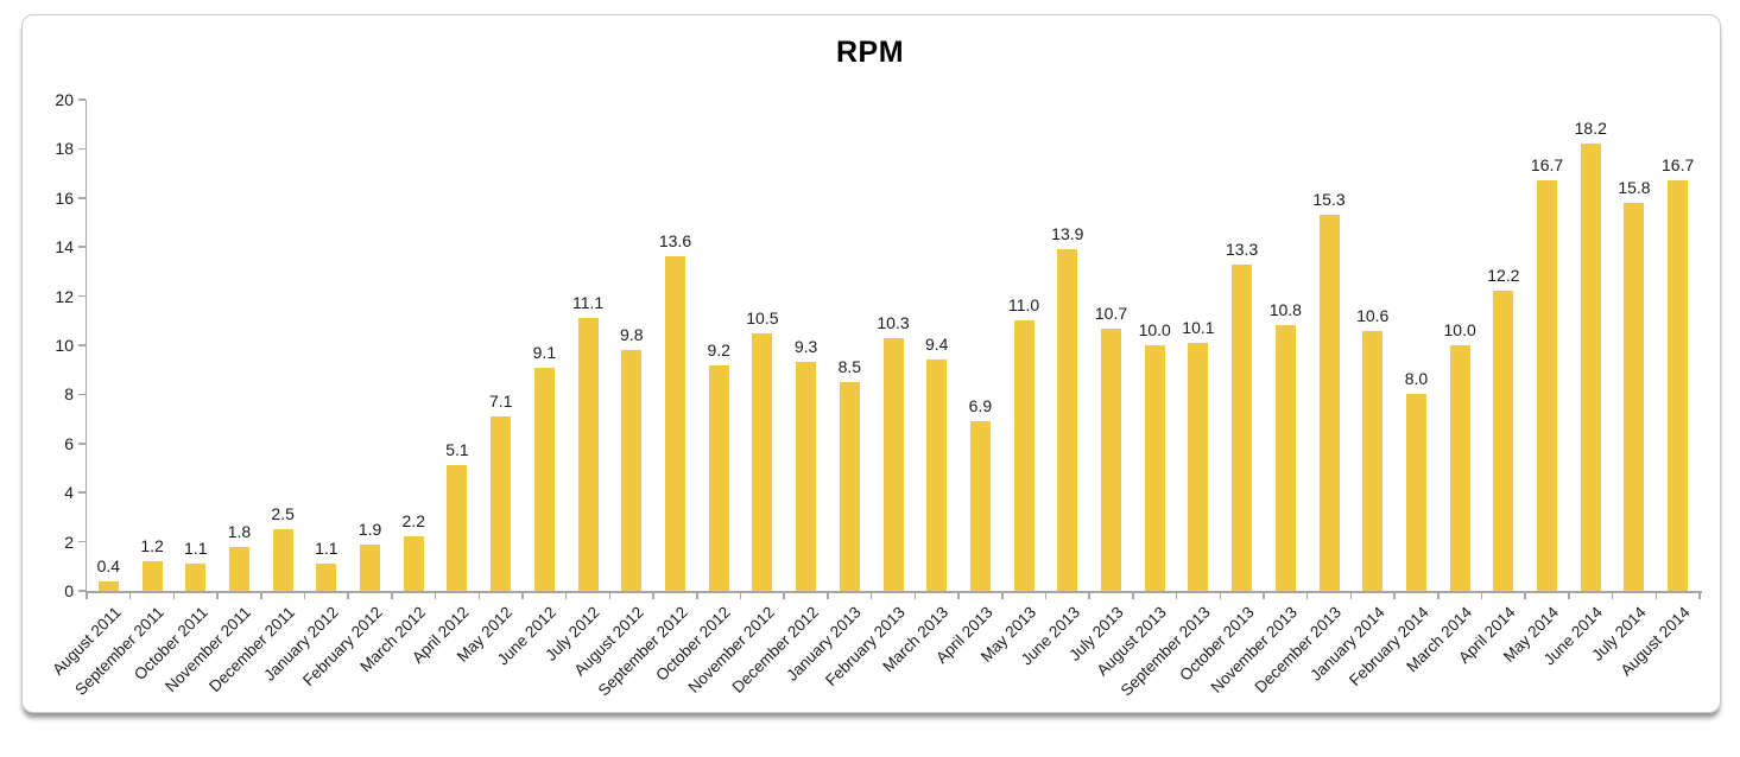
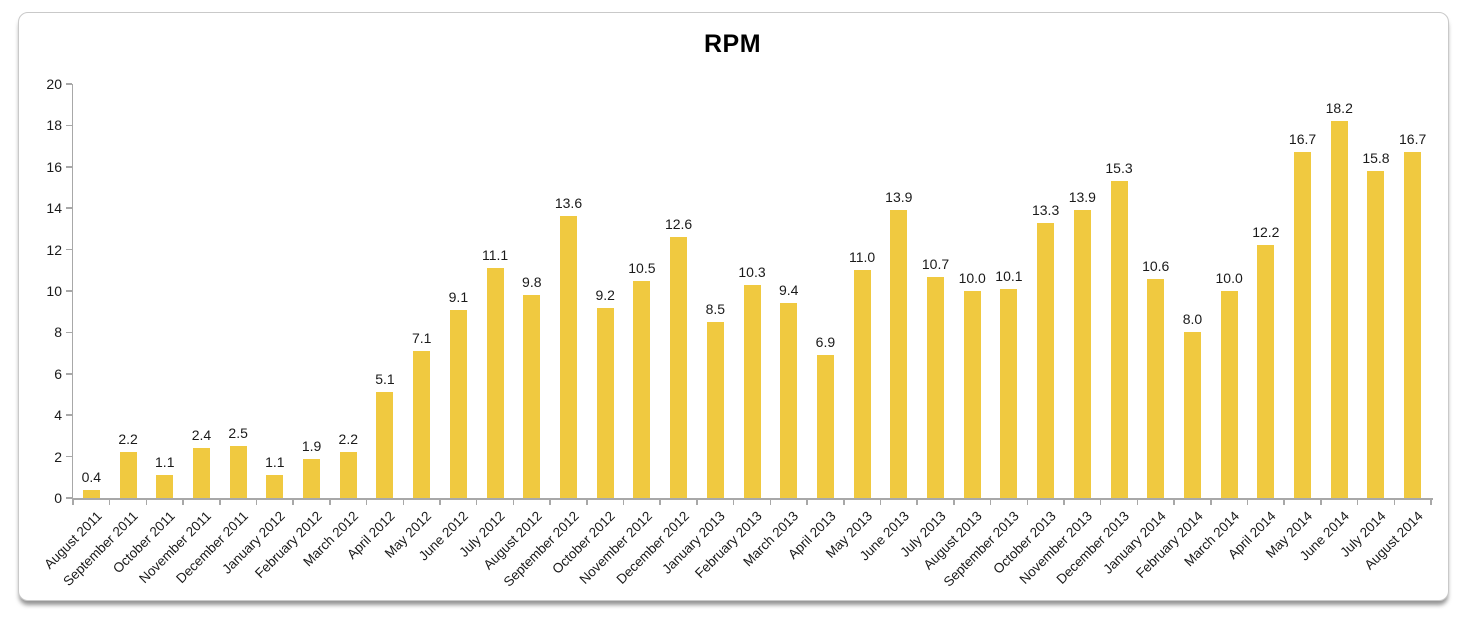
September 2011: 1.2 -> 2.2
November 2011: 1.8 -> 2.4
December 2012: 9.3 -> 12.6
November 2013: 10.8 -> 13.9
